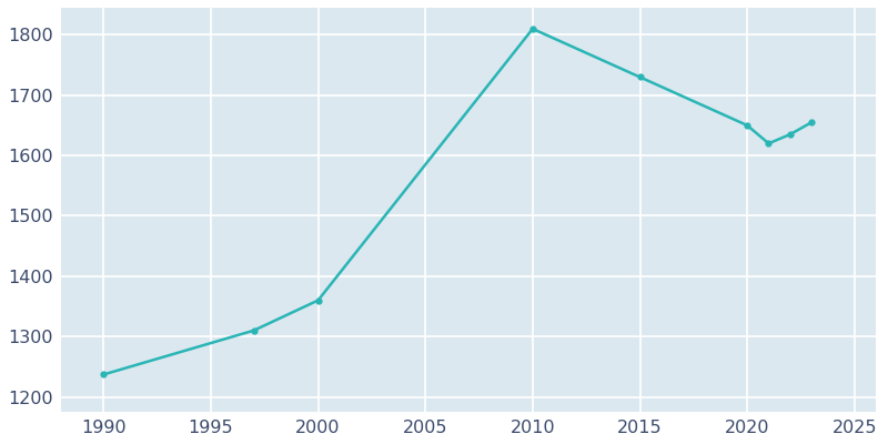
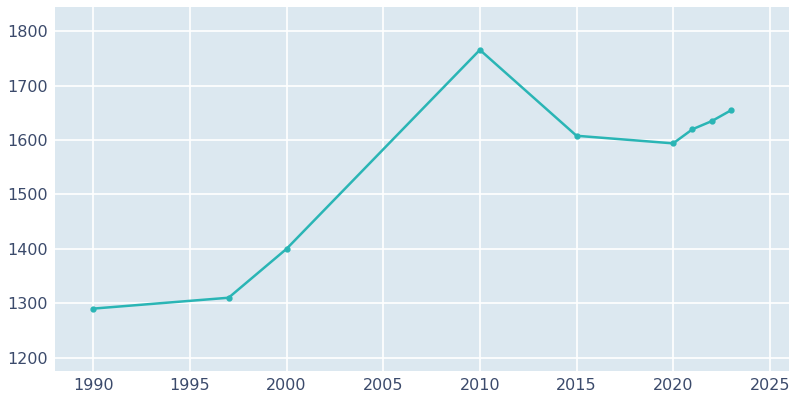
1990: 1237 -> 1290
2000: 1360 -> 1400
2010: 1810 -> 1766
2015: 1730 -> 1608
2020: 1650 -> 1594
